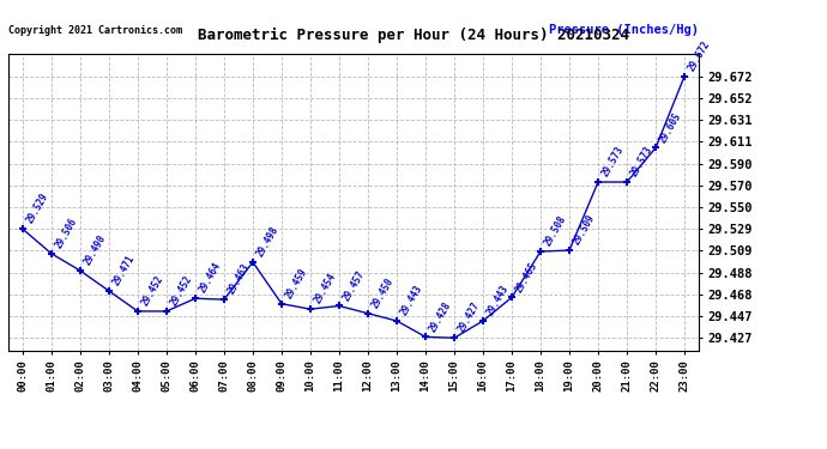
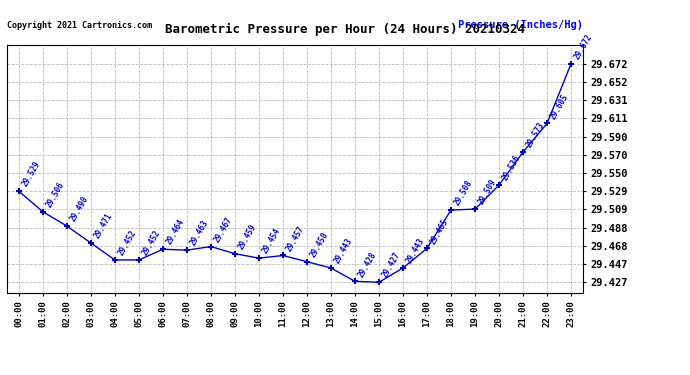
08:00: 29.498 -> 29.467
20:00: 29.573 -> 29.536
